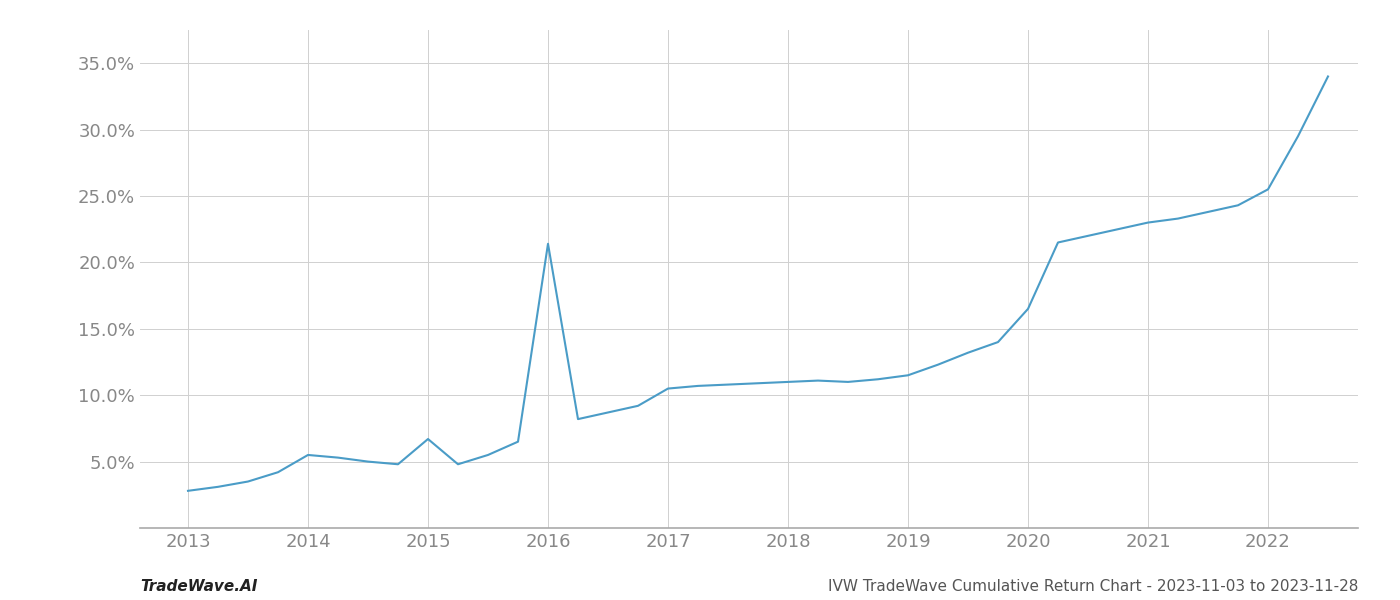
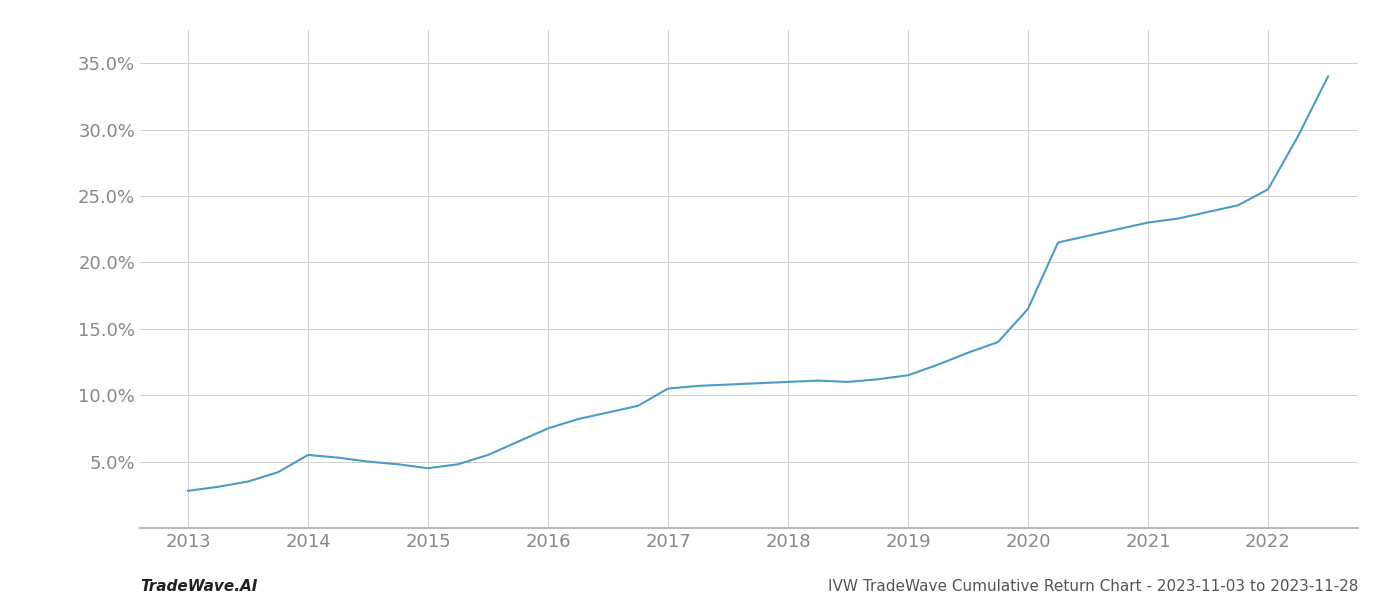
2015: 6.7% -> 4.5%
2016: 21.4% -> 7.5%
